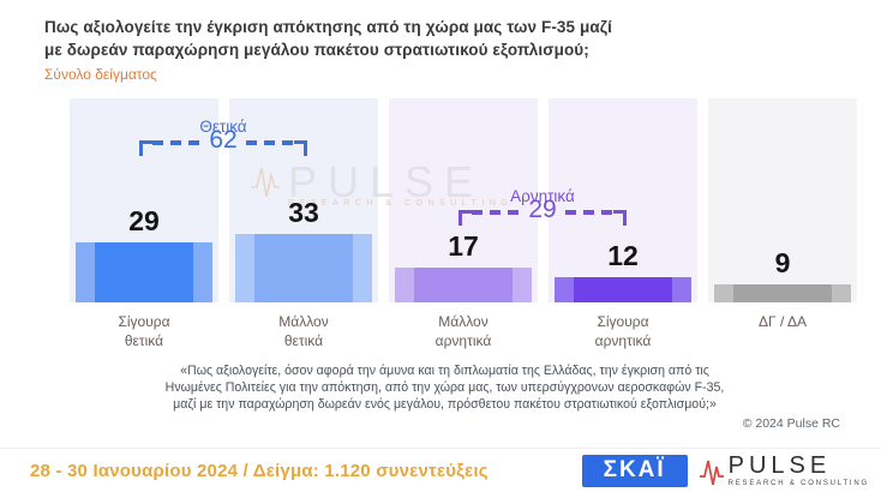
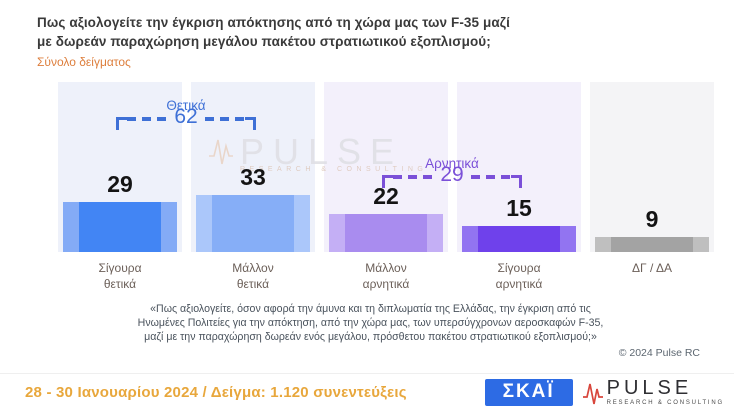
Μάλλον αρνητικά: 17 -> 22
Σίγουρα αρνητικά: 12 -> 15
